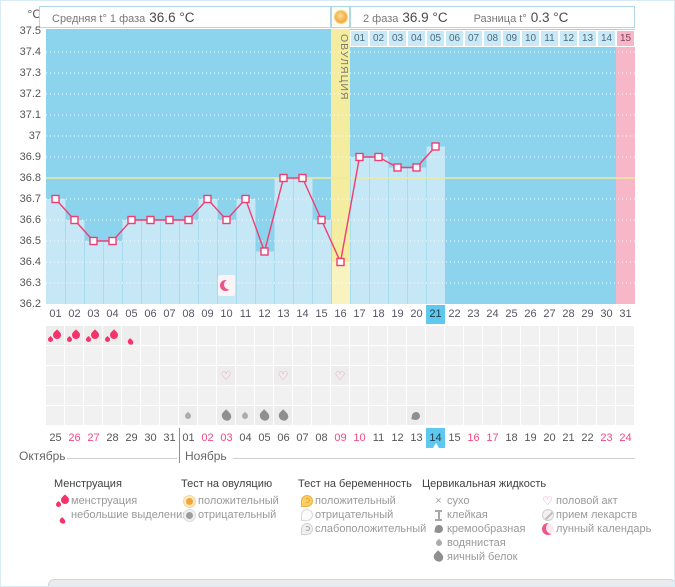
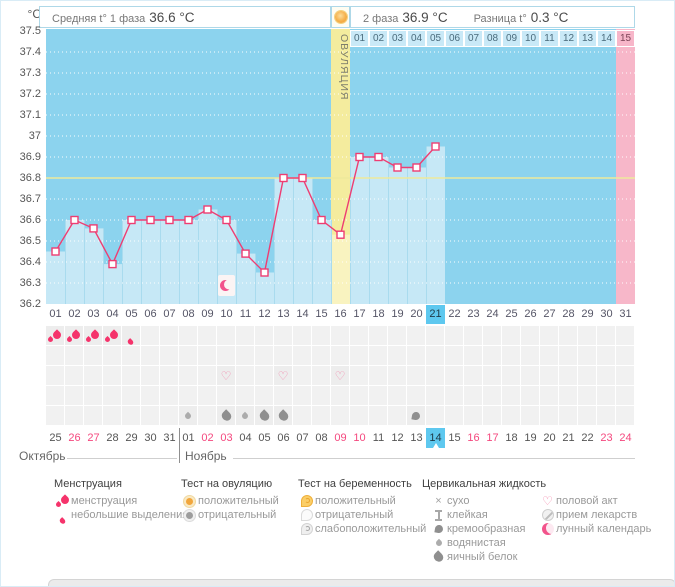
01: 36.70 -> 36.45
03: 36.50 -> 36.56
04: 36.50 -> 36.39
09: 36.70 -> 36.65
11: 36.70 -> 36.44
12: 36.45 -> 36.35
16: 36.40 -> 36.53
